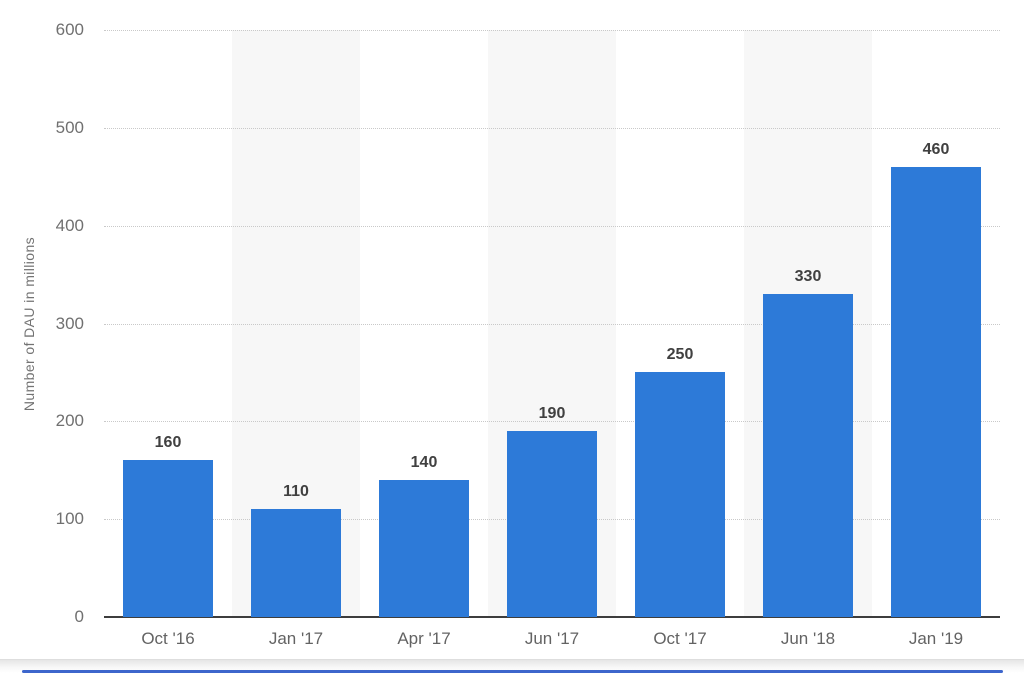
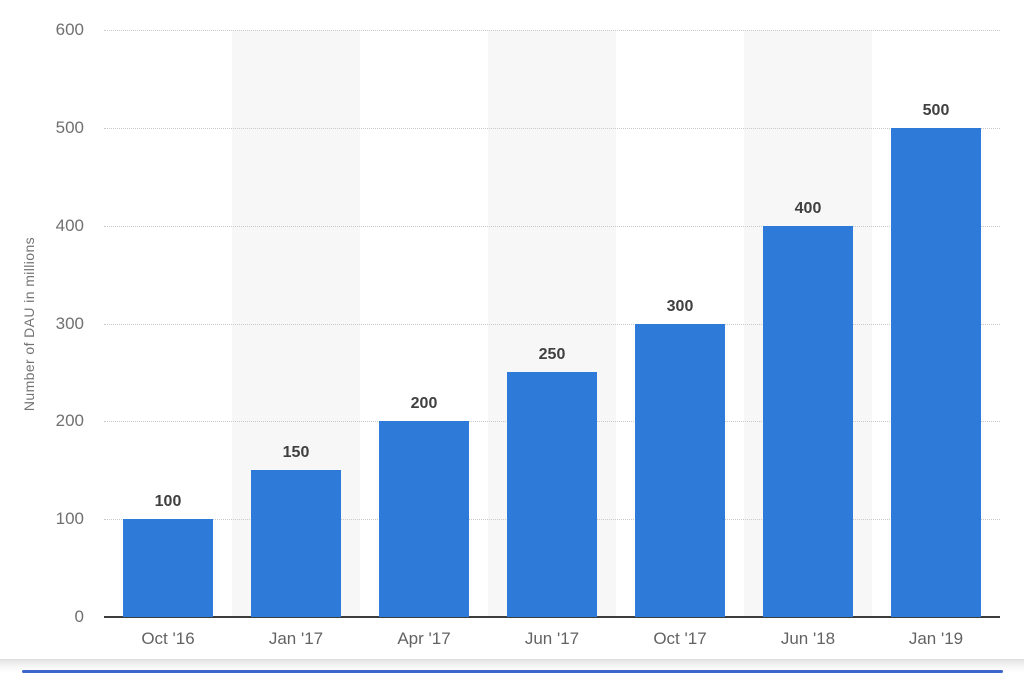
Oct '16: 160 -> 100
Jan '17: 110 -> 150
Apr '17: 140 -> 200
Jun '17: 190 -> 250
Oct '17: 250 -> 300
Jun '18: 330 -> 400
Jan '19: 460 -> 500
